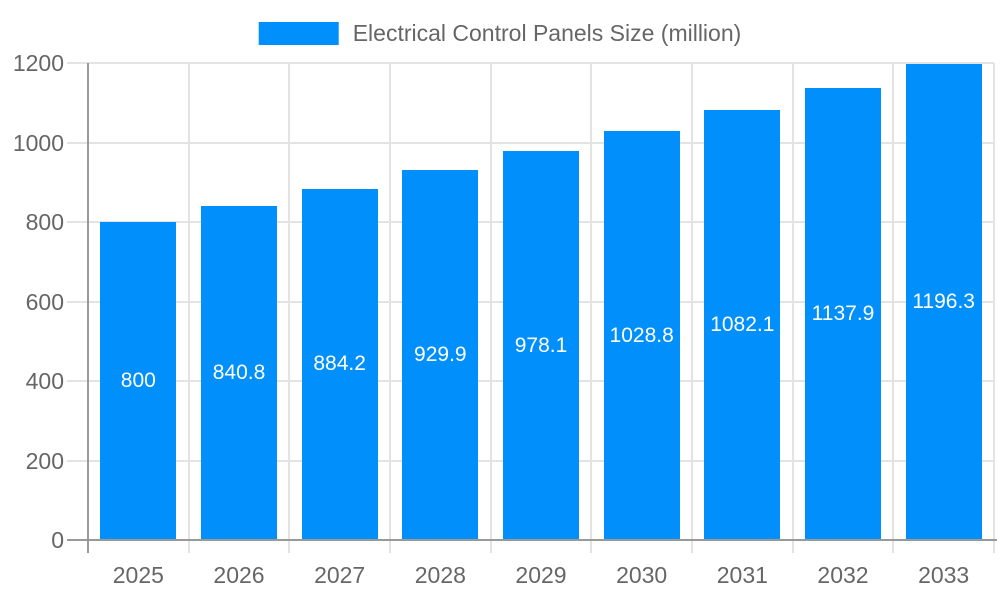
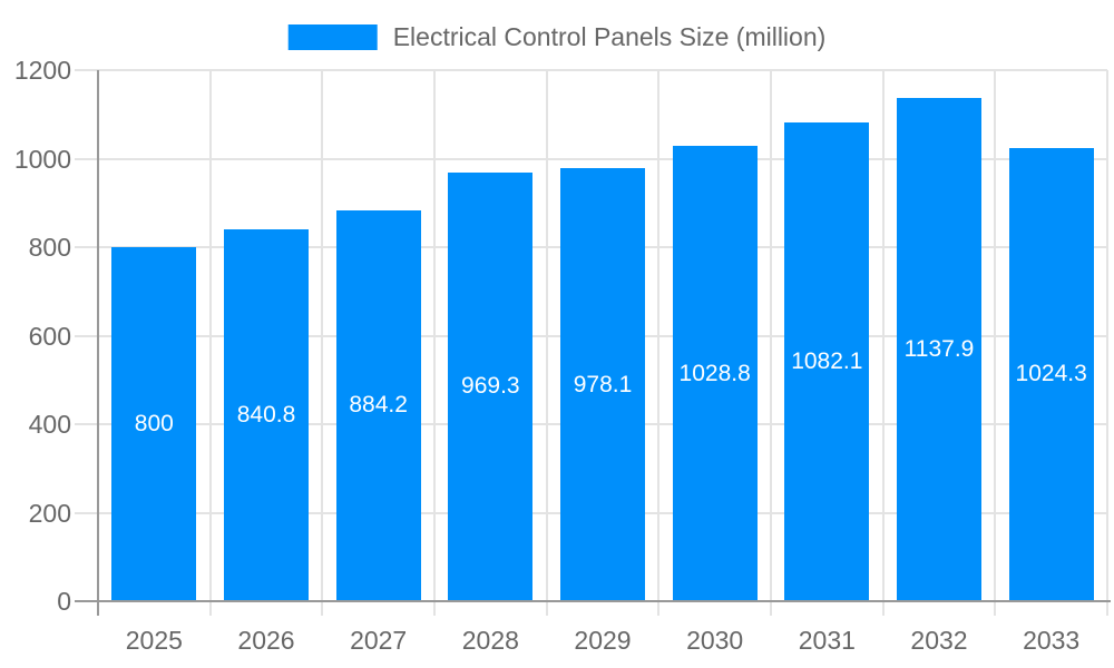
2028: 929.9 -> 969.3
2033: 1196.3 -> 1024.3
